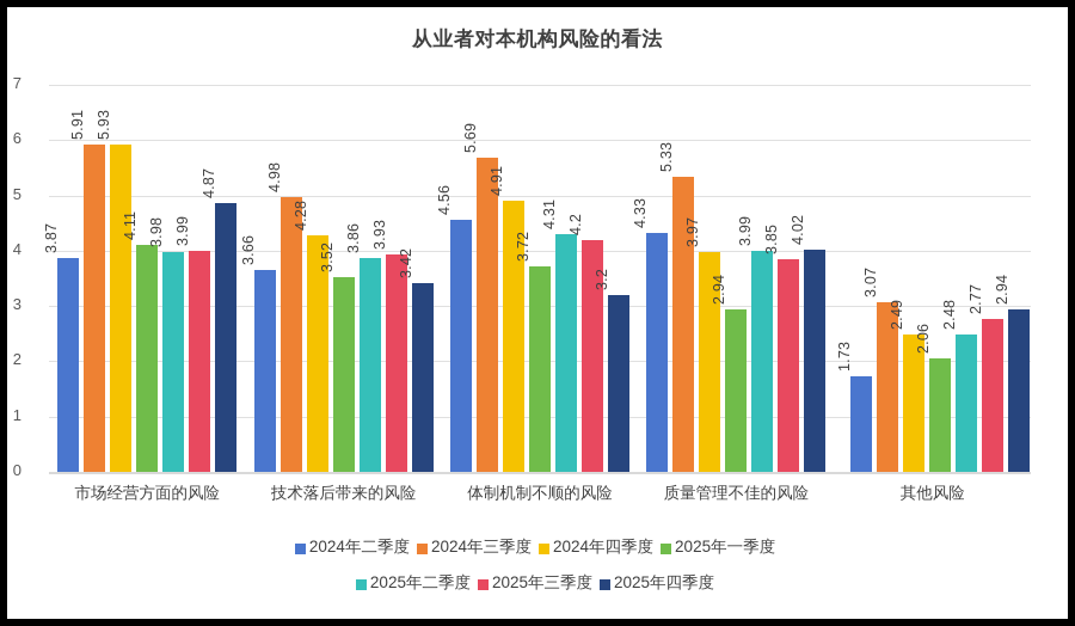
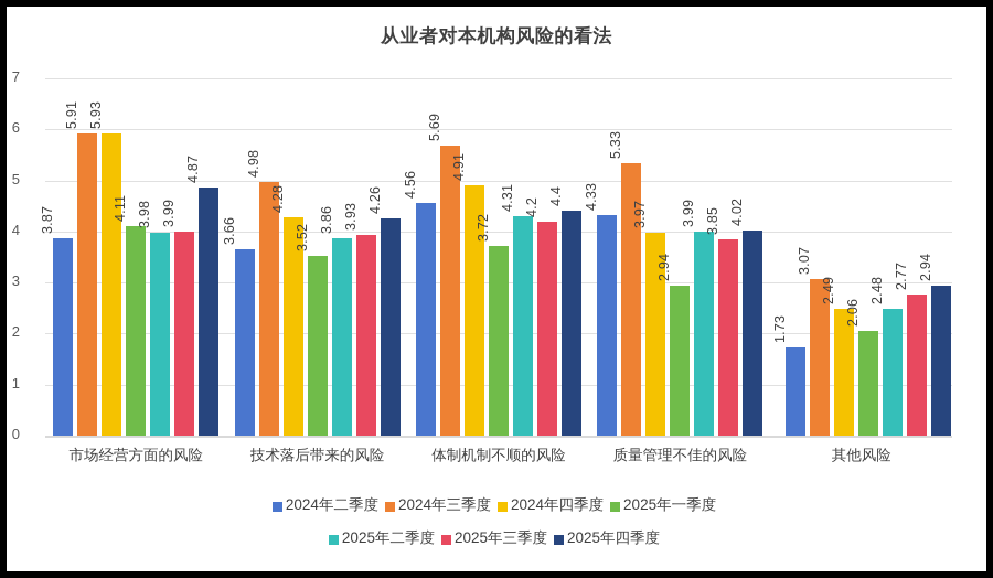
2025年四季度/技术落后带来的风险: 3.42 -> 4.26
2025年四季度/体制机制不顺的风险: 3.2 -> 4.4
